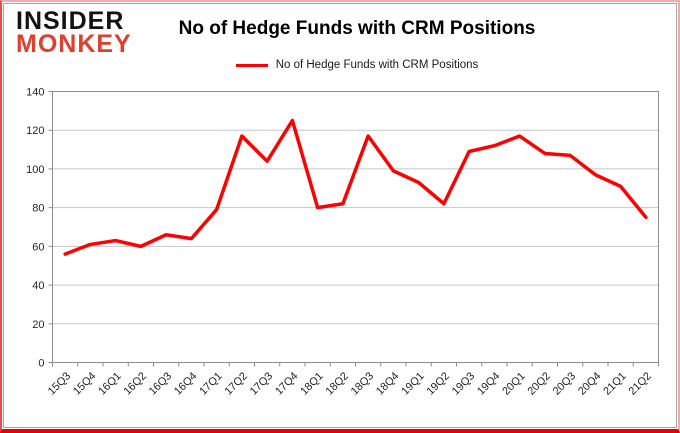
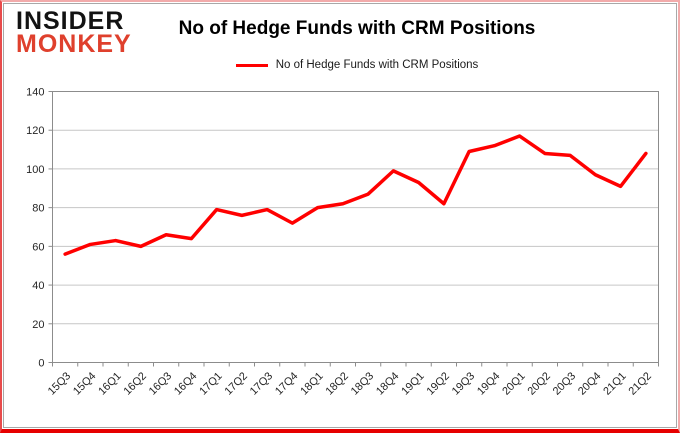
17Q2: 117 -> 76
17Q3: 104 -> 79
17Q4: 125 -> 72
18Q3: 117 -> 87
21Q2: 75 -> 108
